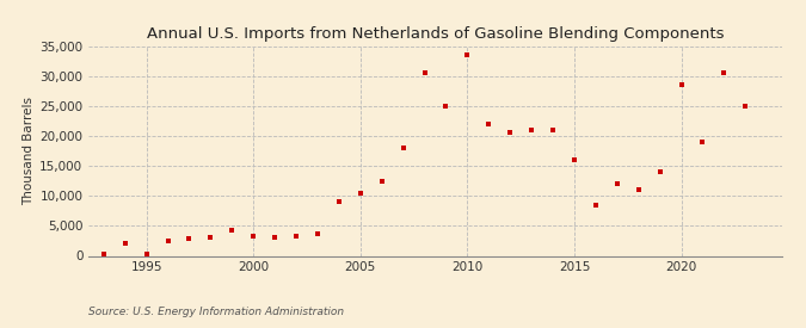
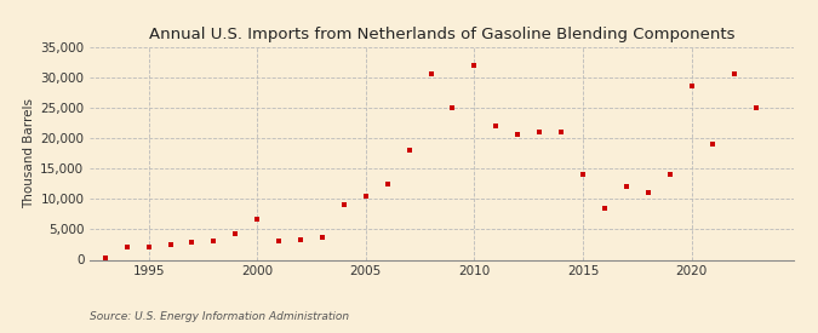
1995: 300 -> 2,000
2000: 3,200 -> 6,600
2010: 33,500 -> 32,000
2015: 16,000 -> 14,000
